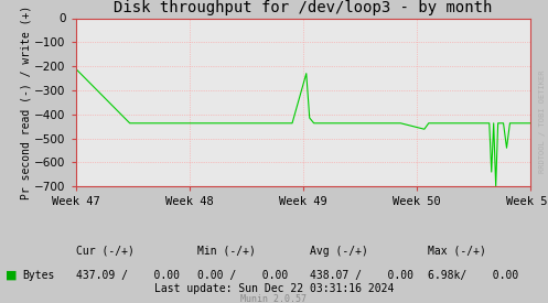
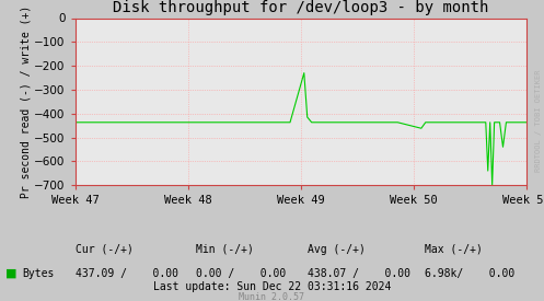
Week 47: -210 -> -437
